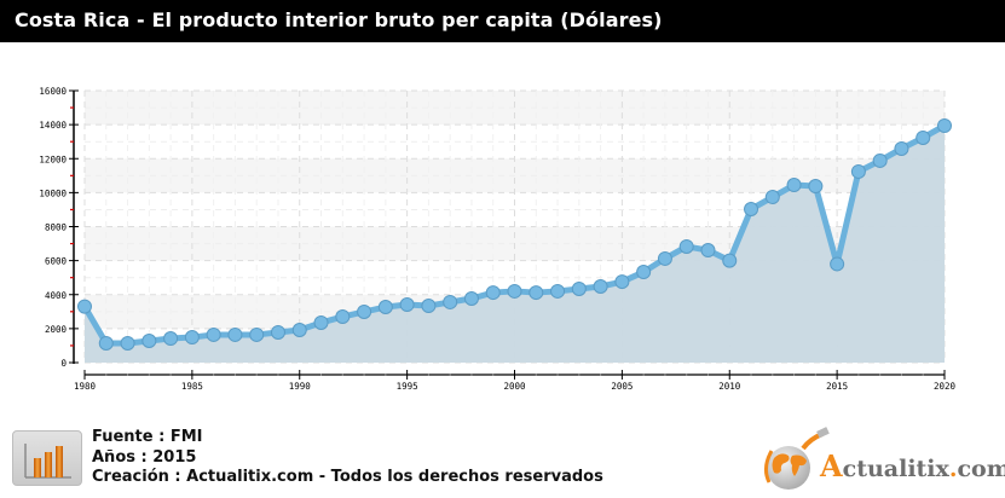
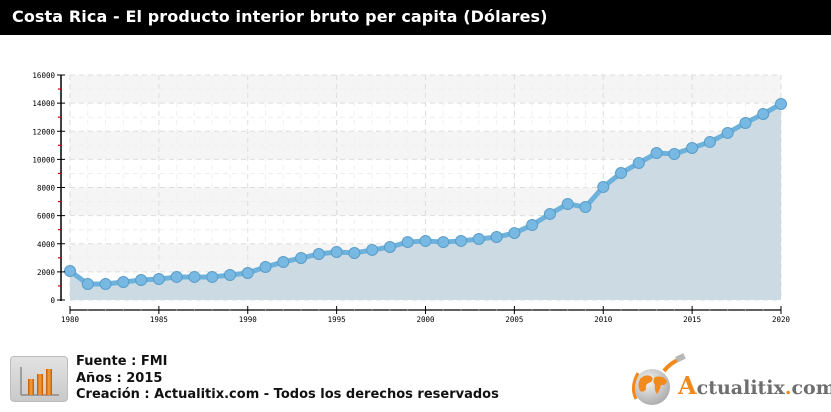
1980: 3300 -> 2100
2010: 6000 -> 8000
2015: 5800 -> 10800
